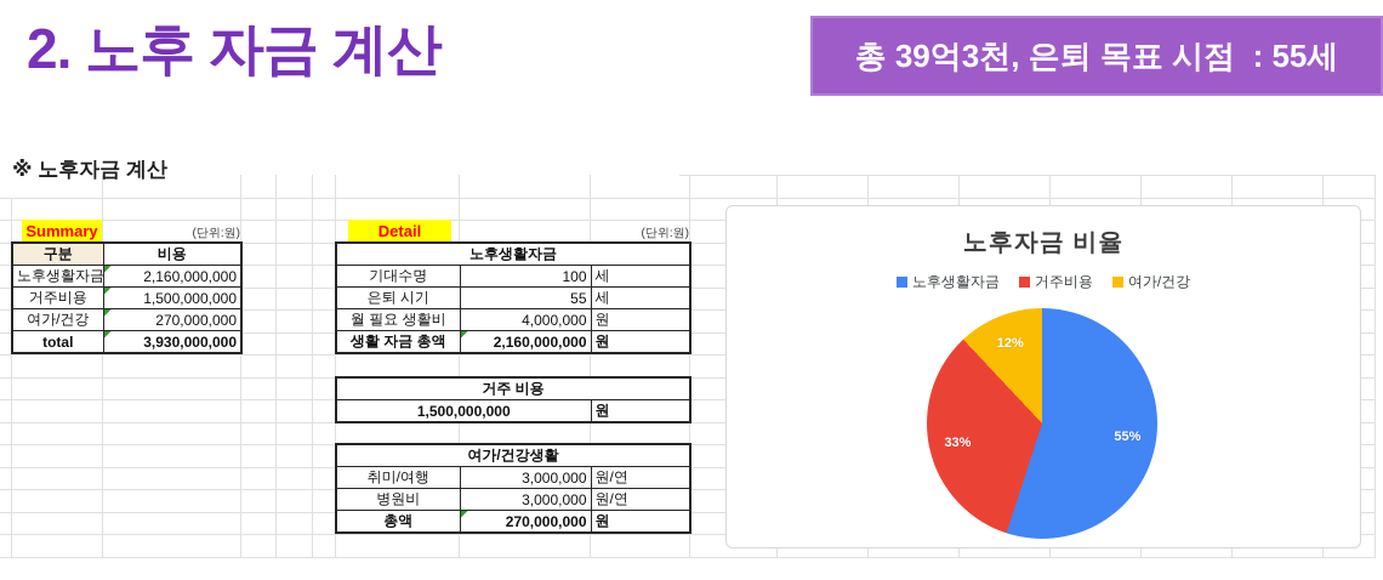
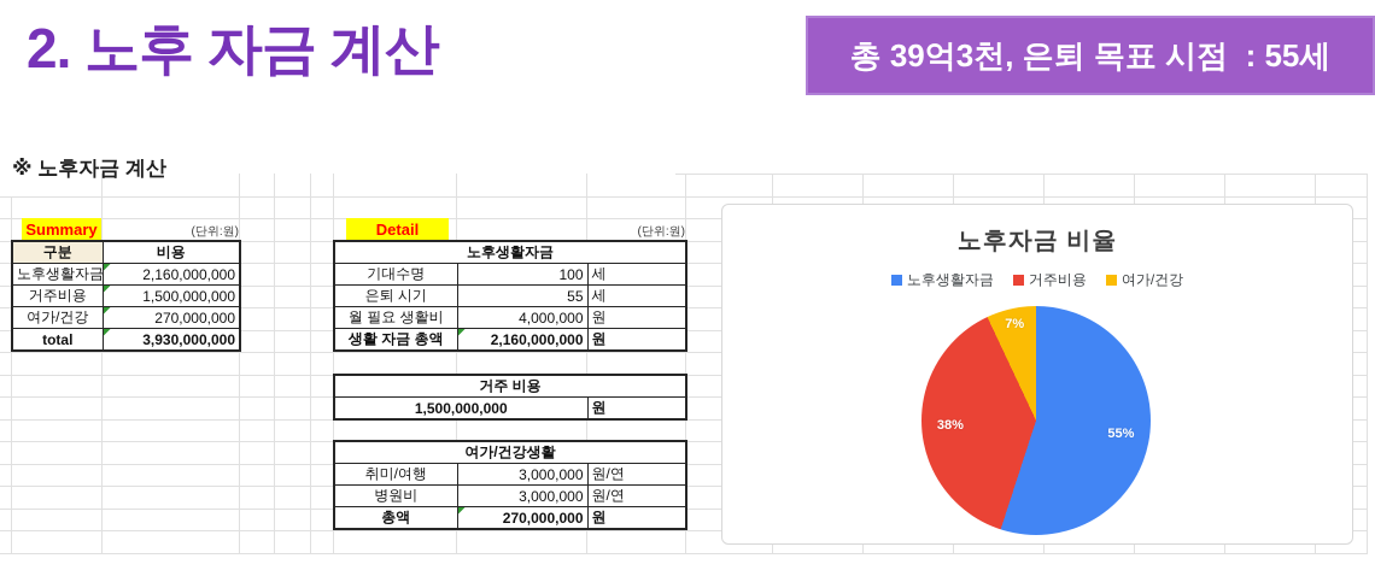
거주비용: 33% -> 38%
여가/건강: 12% -> 7%
